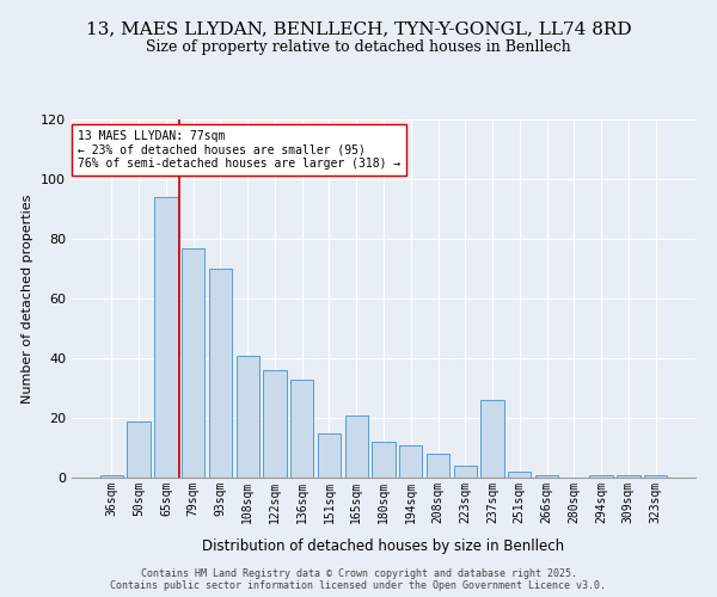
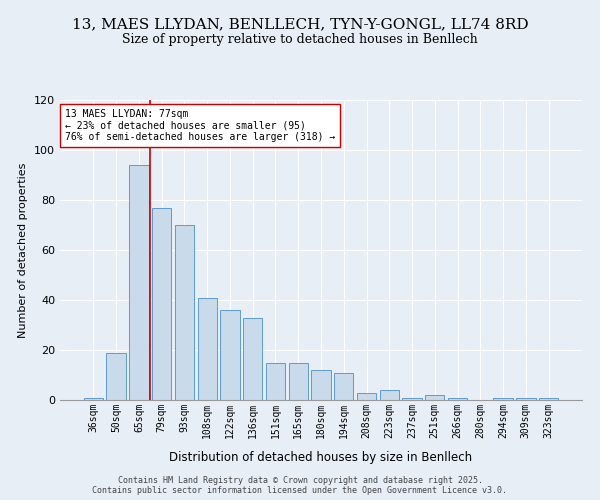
165sqm: 21 -> 15
208sqm: 8 -> 3
237sqm: 26 -> 1
